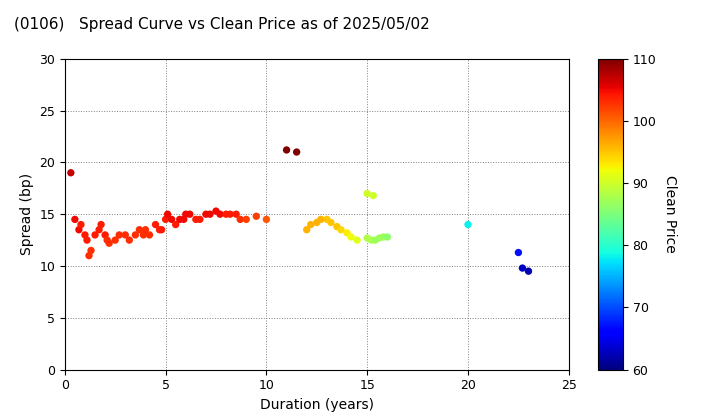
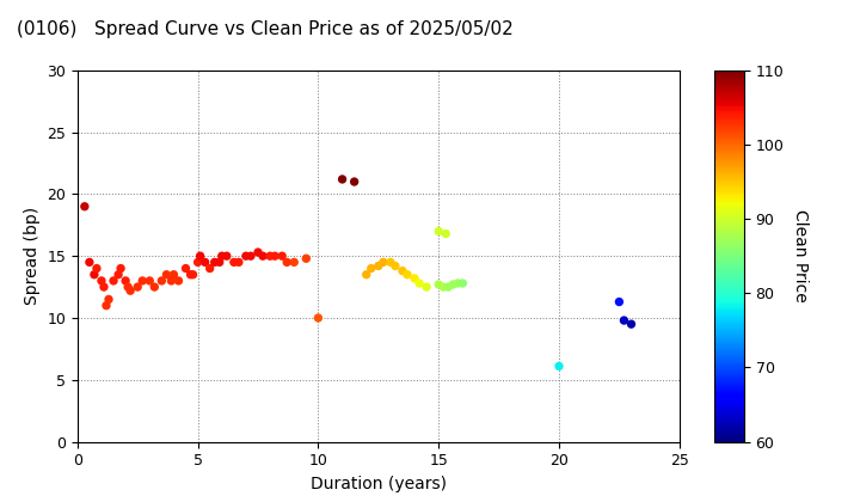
10: 14.5 -> 10.0
20: 14.0 -> 6.1
